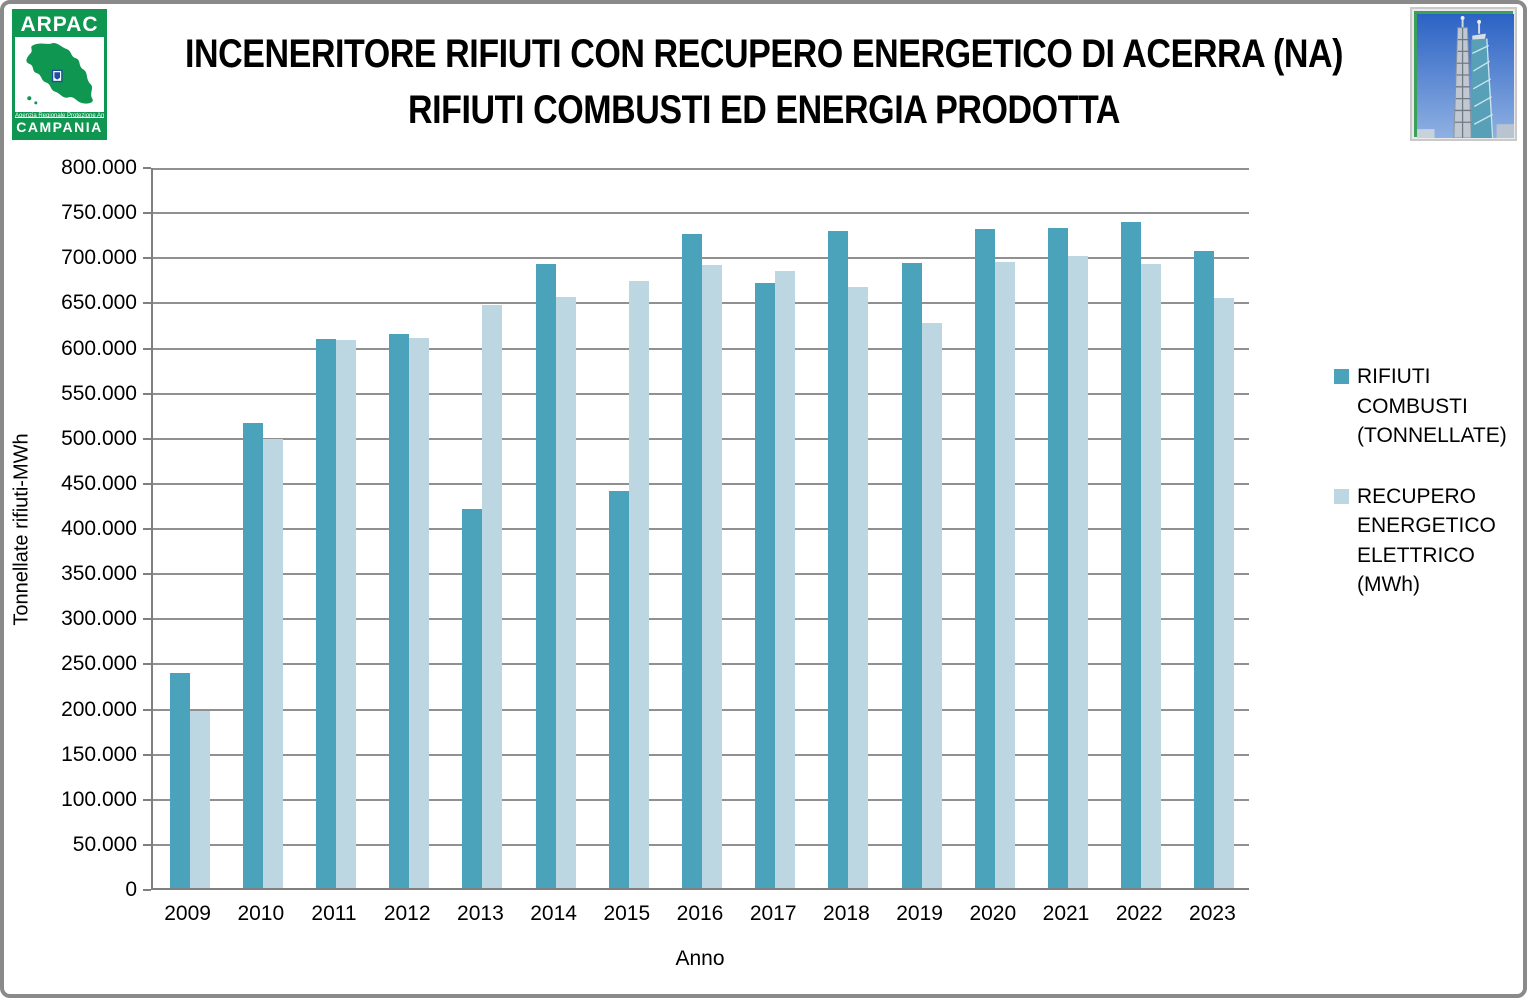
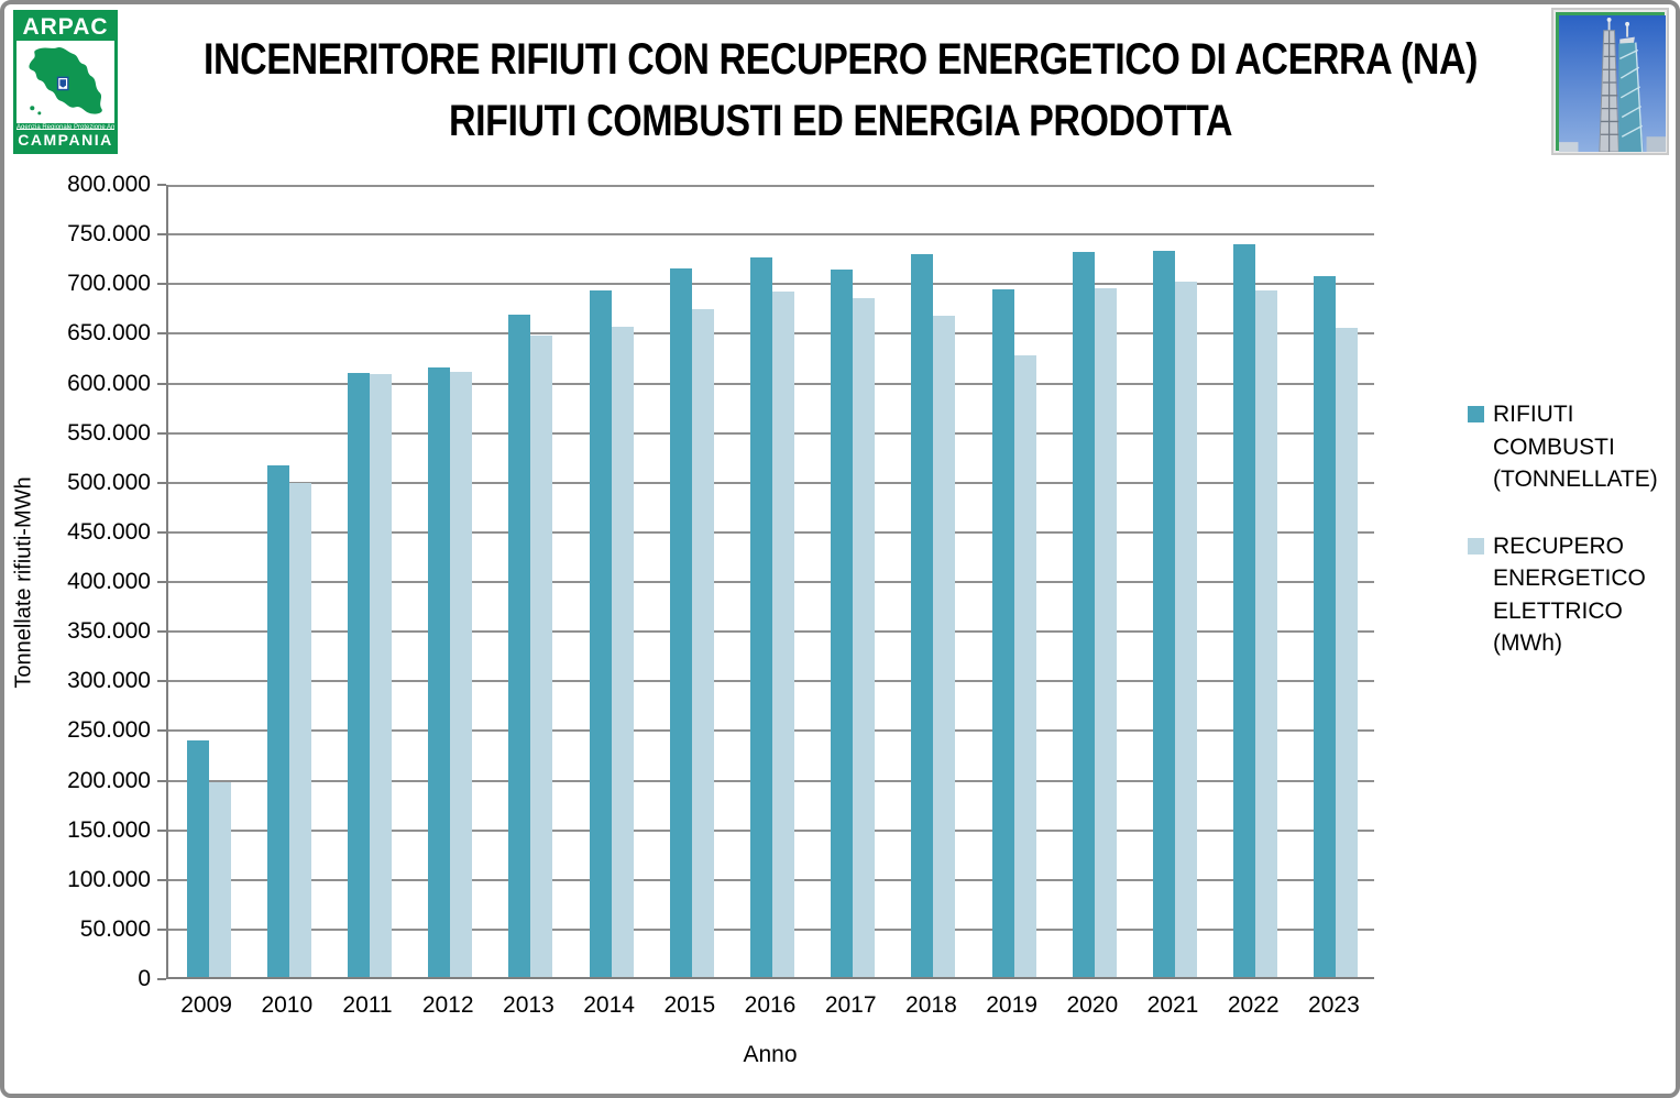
RIFIUTI COMBUSTI (TONNELLATE)/2013: 420000 -> 670000
RIFIUTI COMBUSTI (TONNELLATE)/2015: 440000 -> 710000
RIFIUTI COMBUSTI (TONNELLATE)/2017: 670000 -> 710000
